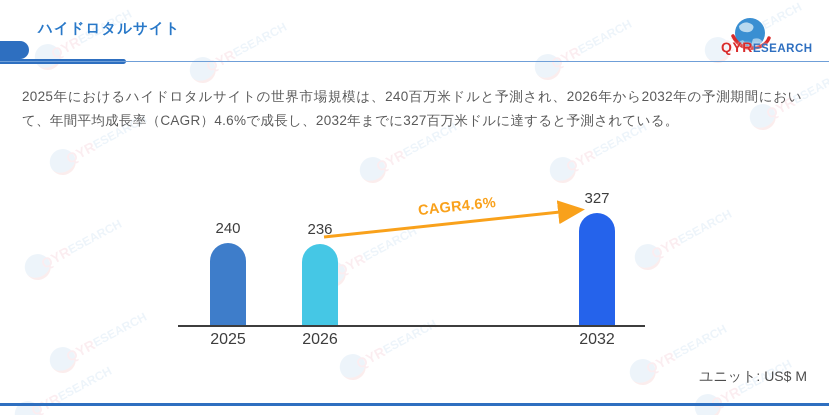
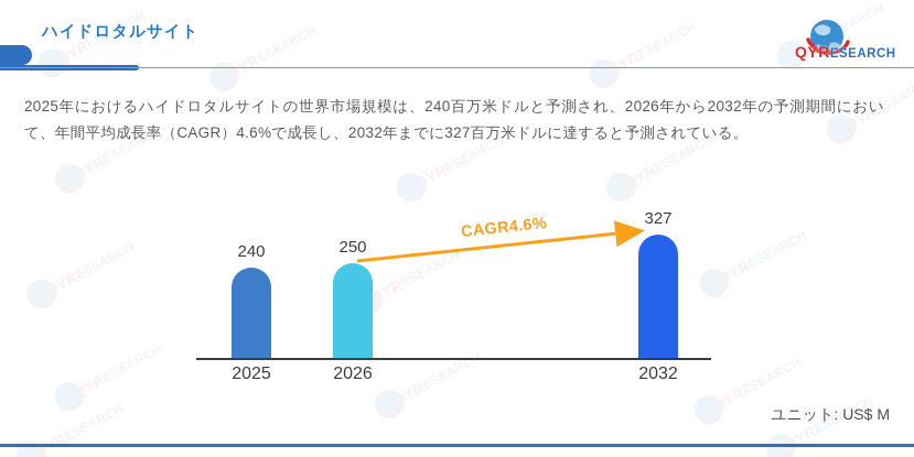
2026: 236 -> 250
